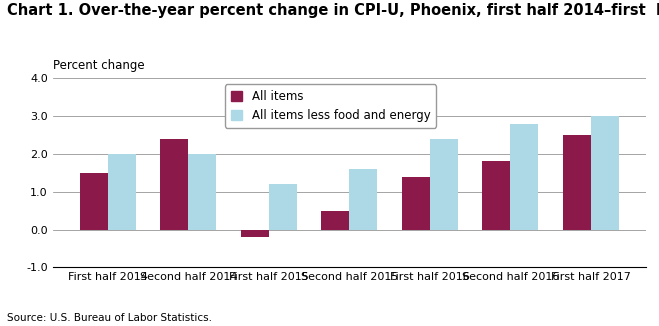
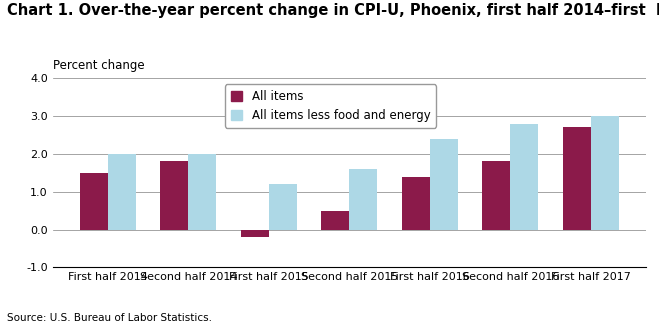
All items/Second half 2014: 2.4 -> 1.8
All items/First half 2017: 2.5 -> 2.7
